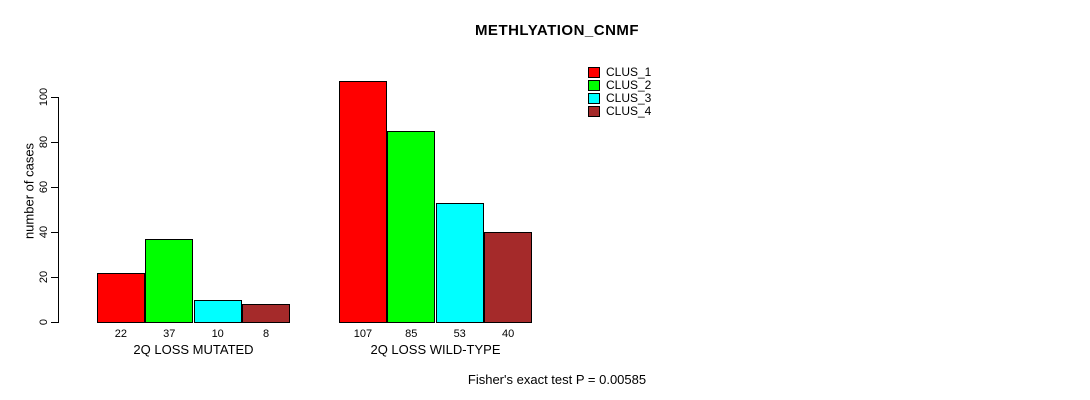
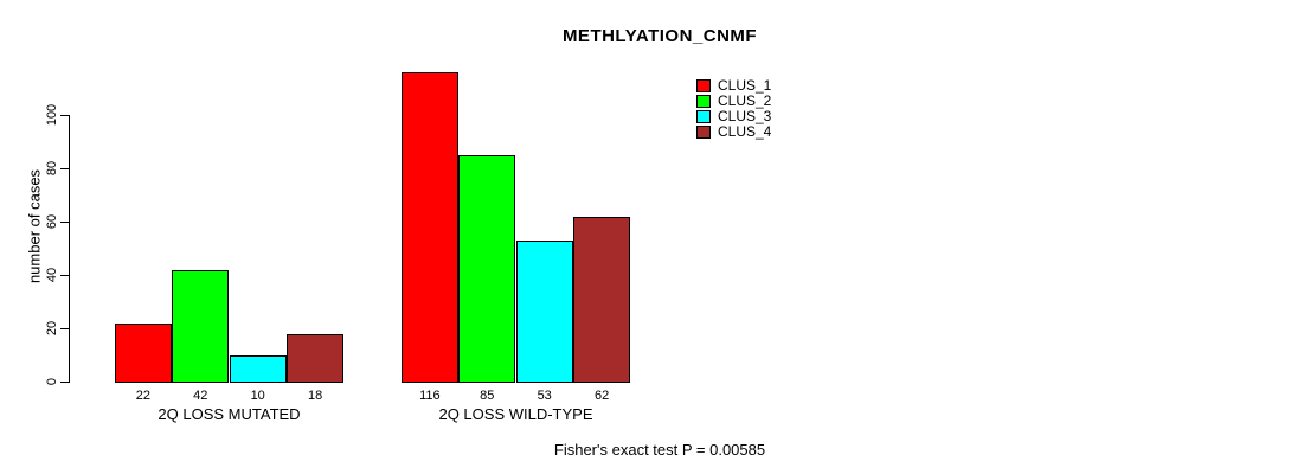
CLUS_2/2Q LOSS MUTATED: 37 -> 42
CLUS_4/2Q LOSS MUTATED: 8 -> 18
CLUS_1/2Q LOSS WILD-TYPE: 107 -> 116
CLUS_4/2Q LOSS WILD-TYPE: 40 -> 62
